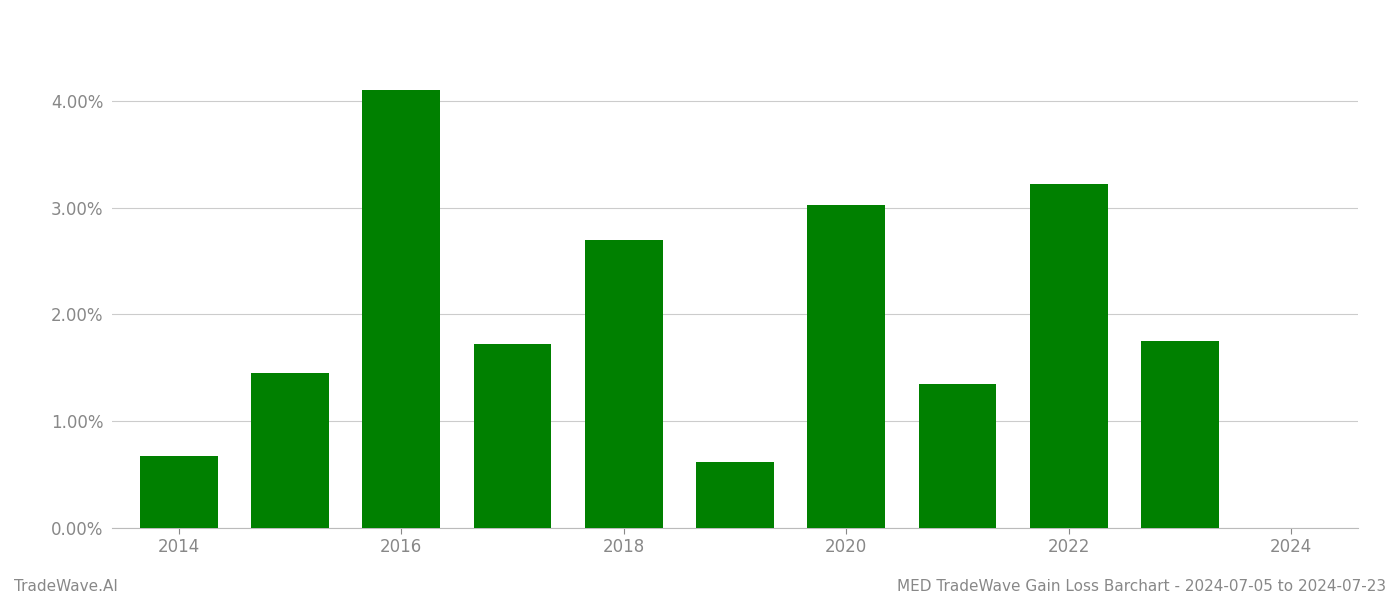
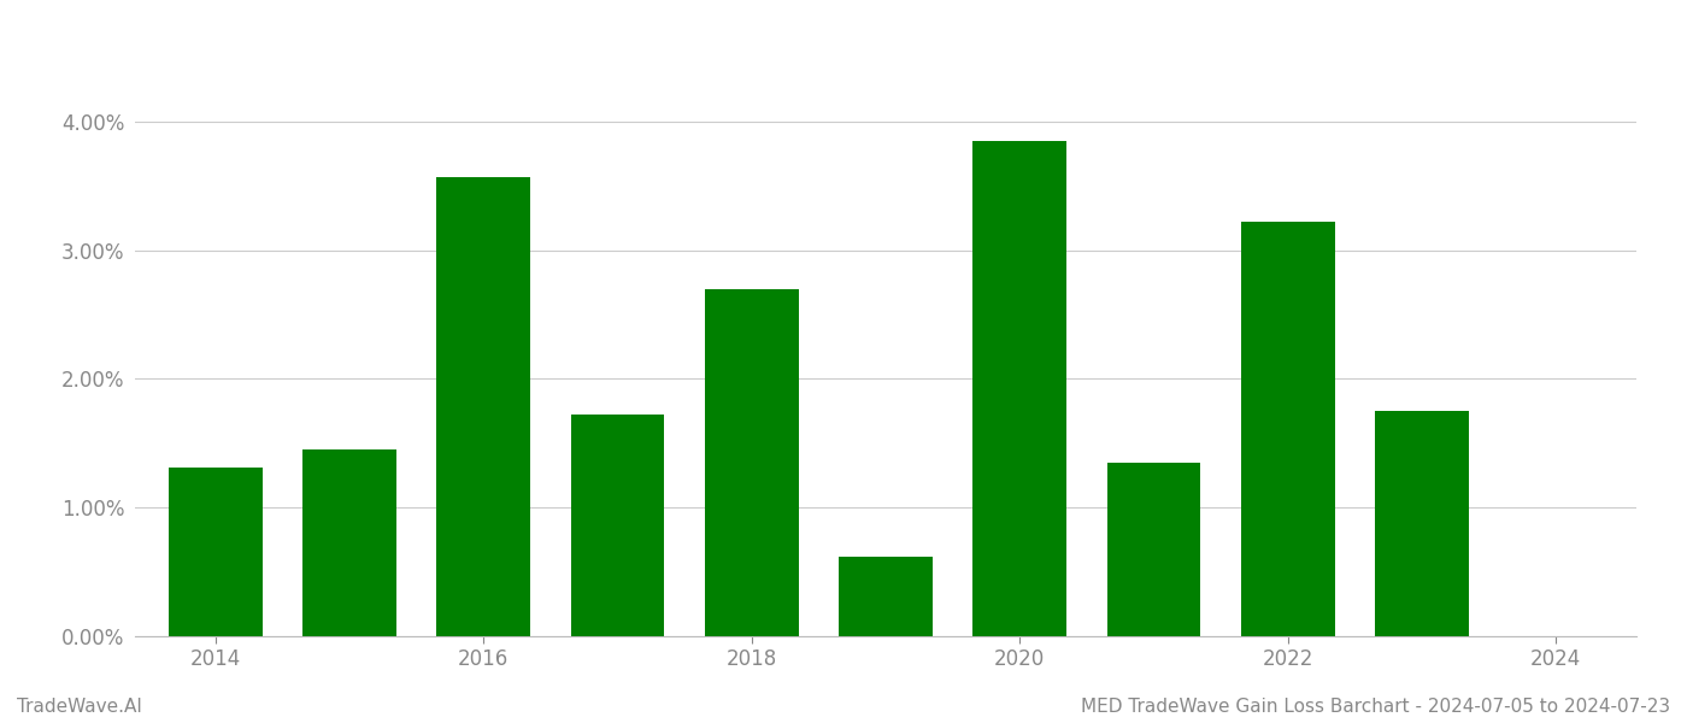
2014: 0.67% -> 1.31%
2016: 4.10% -> 3.57%
2020: 3.02% -> 3.85%
